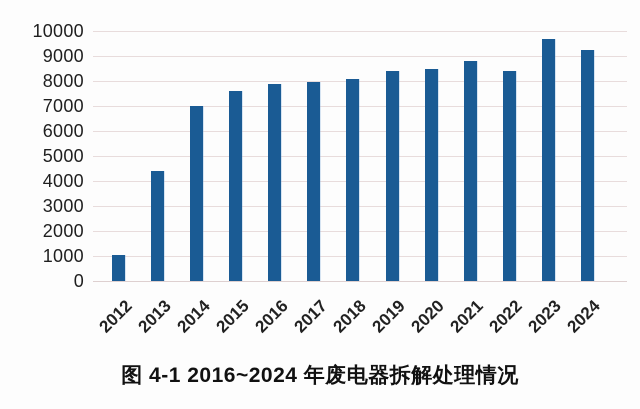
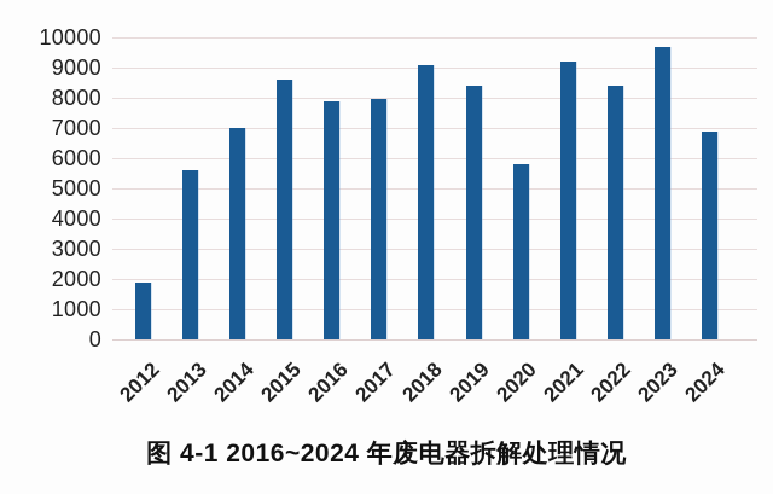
2012: 1000 -> 1900
2013: 4400 -> 5600
2015: 7600 -> 8600
2018: 8100 -> 9100
2020: 8500 -> 5800
2021: 8800 -> 9200
2024: 9200 -> 6900
